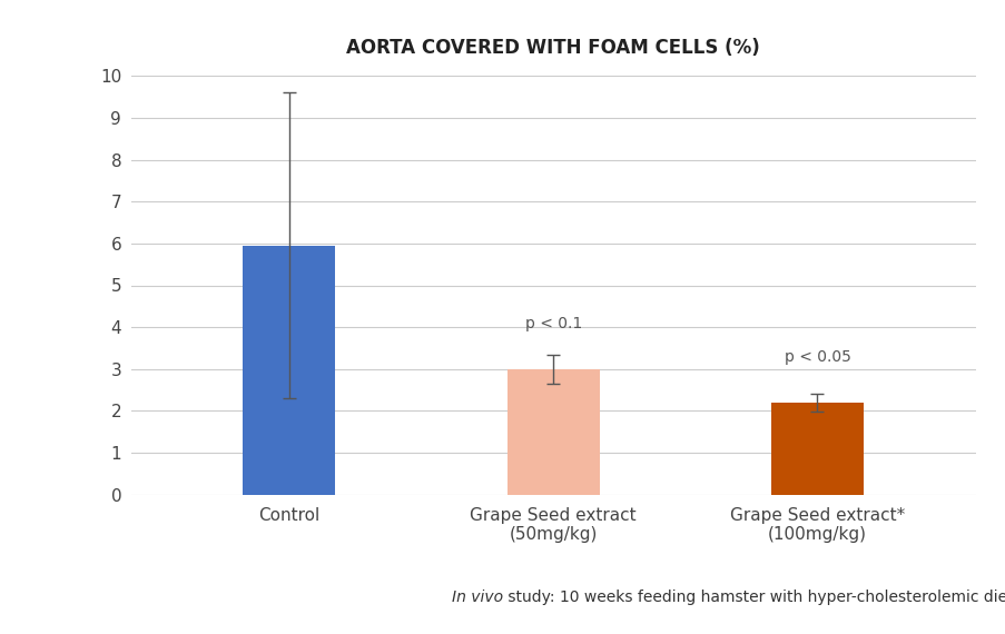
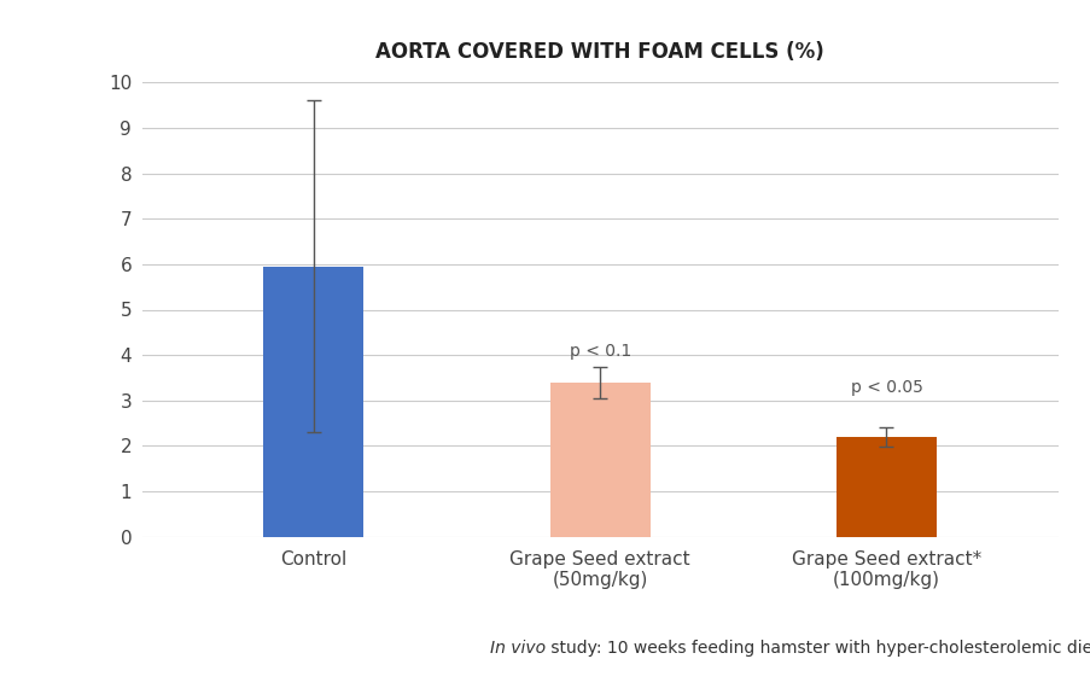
Grape Seed extract (50mg/kg): 3.00 -> 3.40
